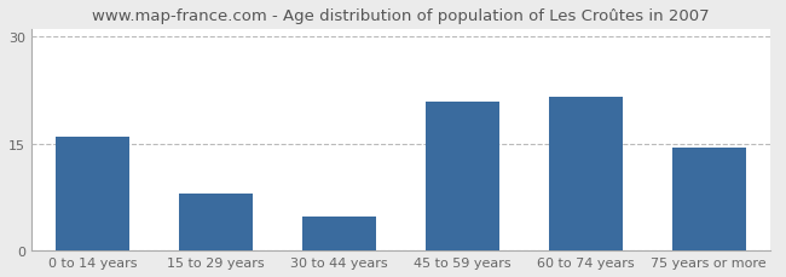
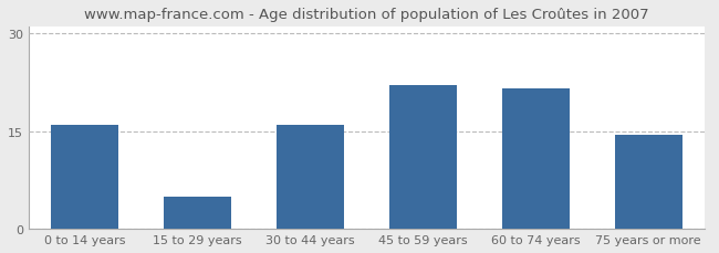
15 to 29 years: 8.0 -> 5.0
30 to 44 years: 4.8 -> 16.0
45 to 59 years: 20.8 -> 22.0
